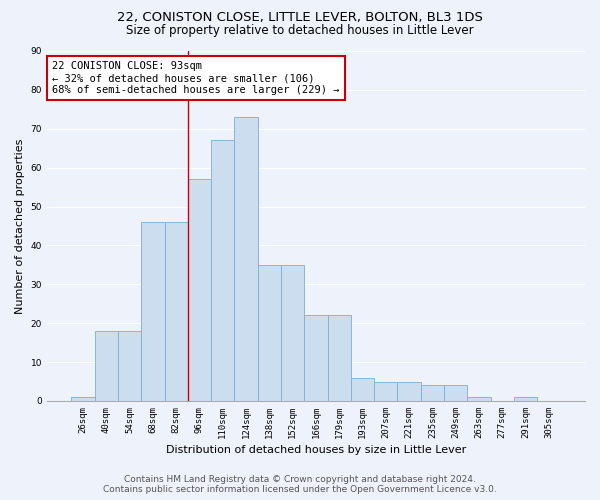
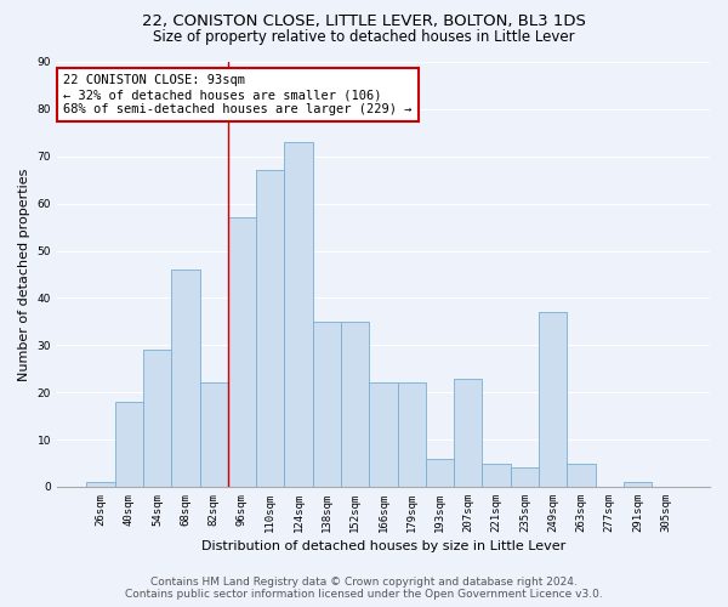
54sqm: 18 -> 29
82sqm: 46 -> 22
207sqm: 5 -> 23
249sqm: 4 -> 37
263sqm: 1 -> 5
